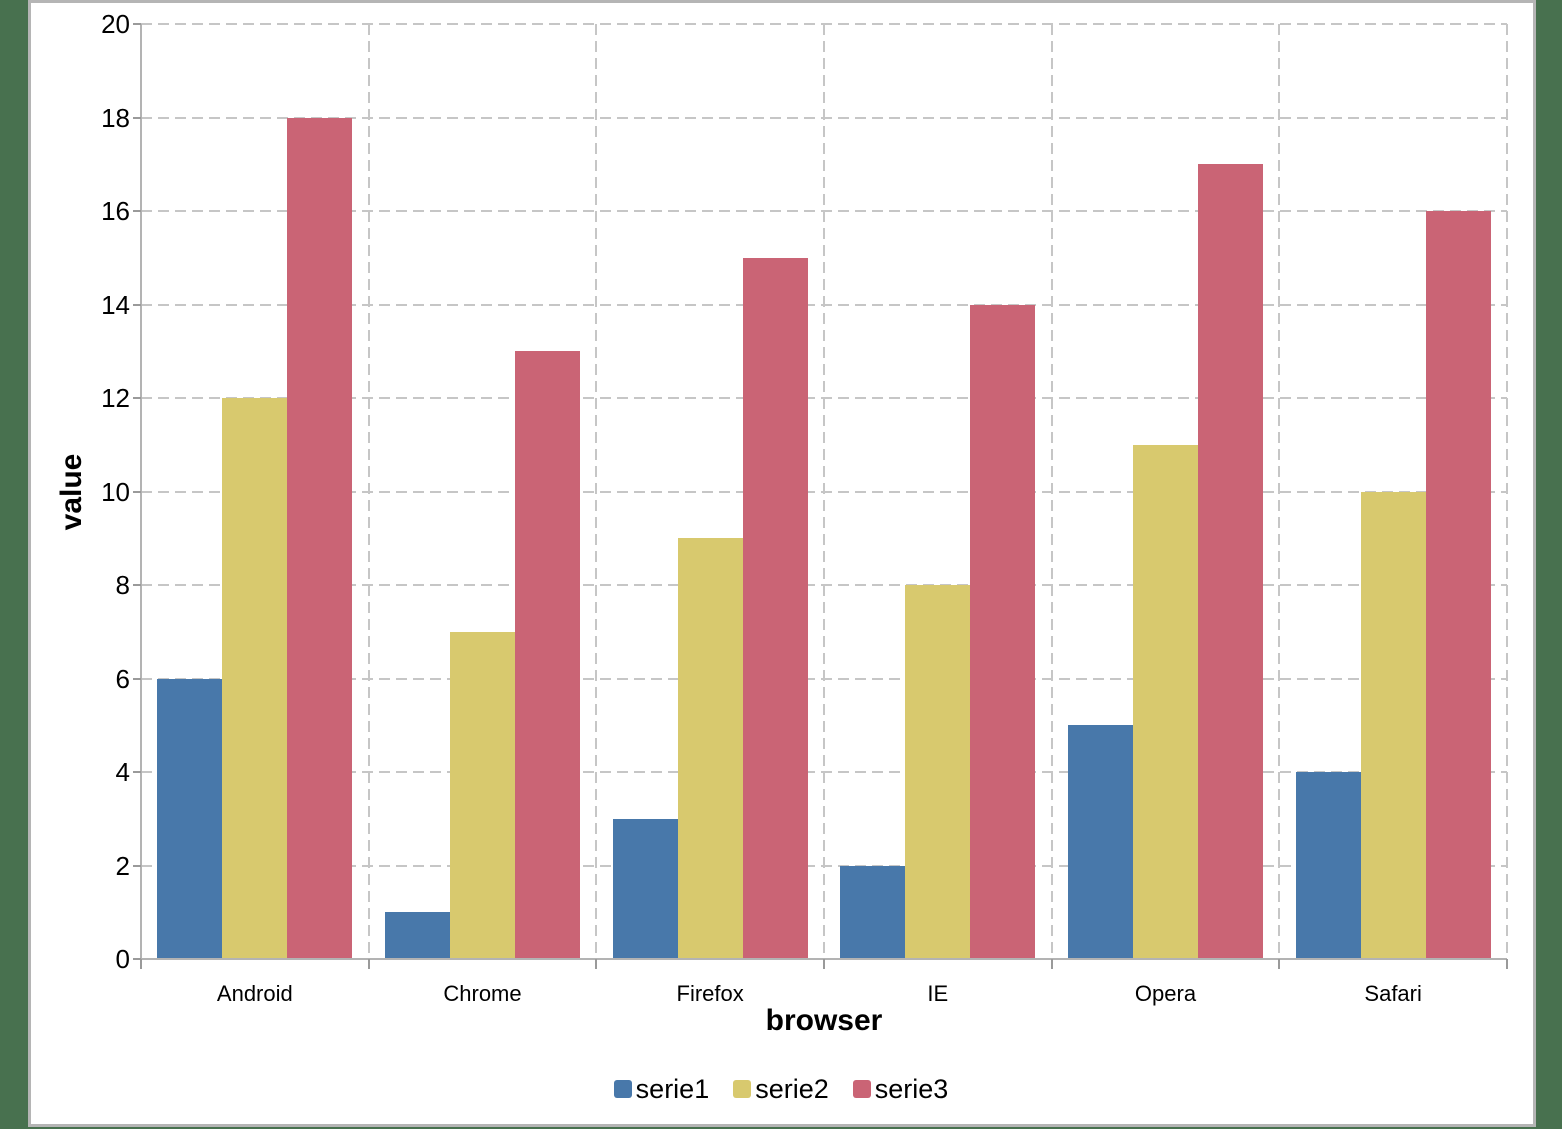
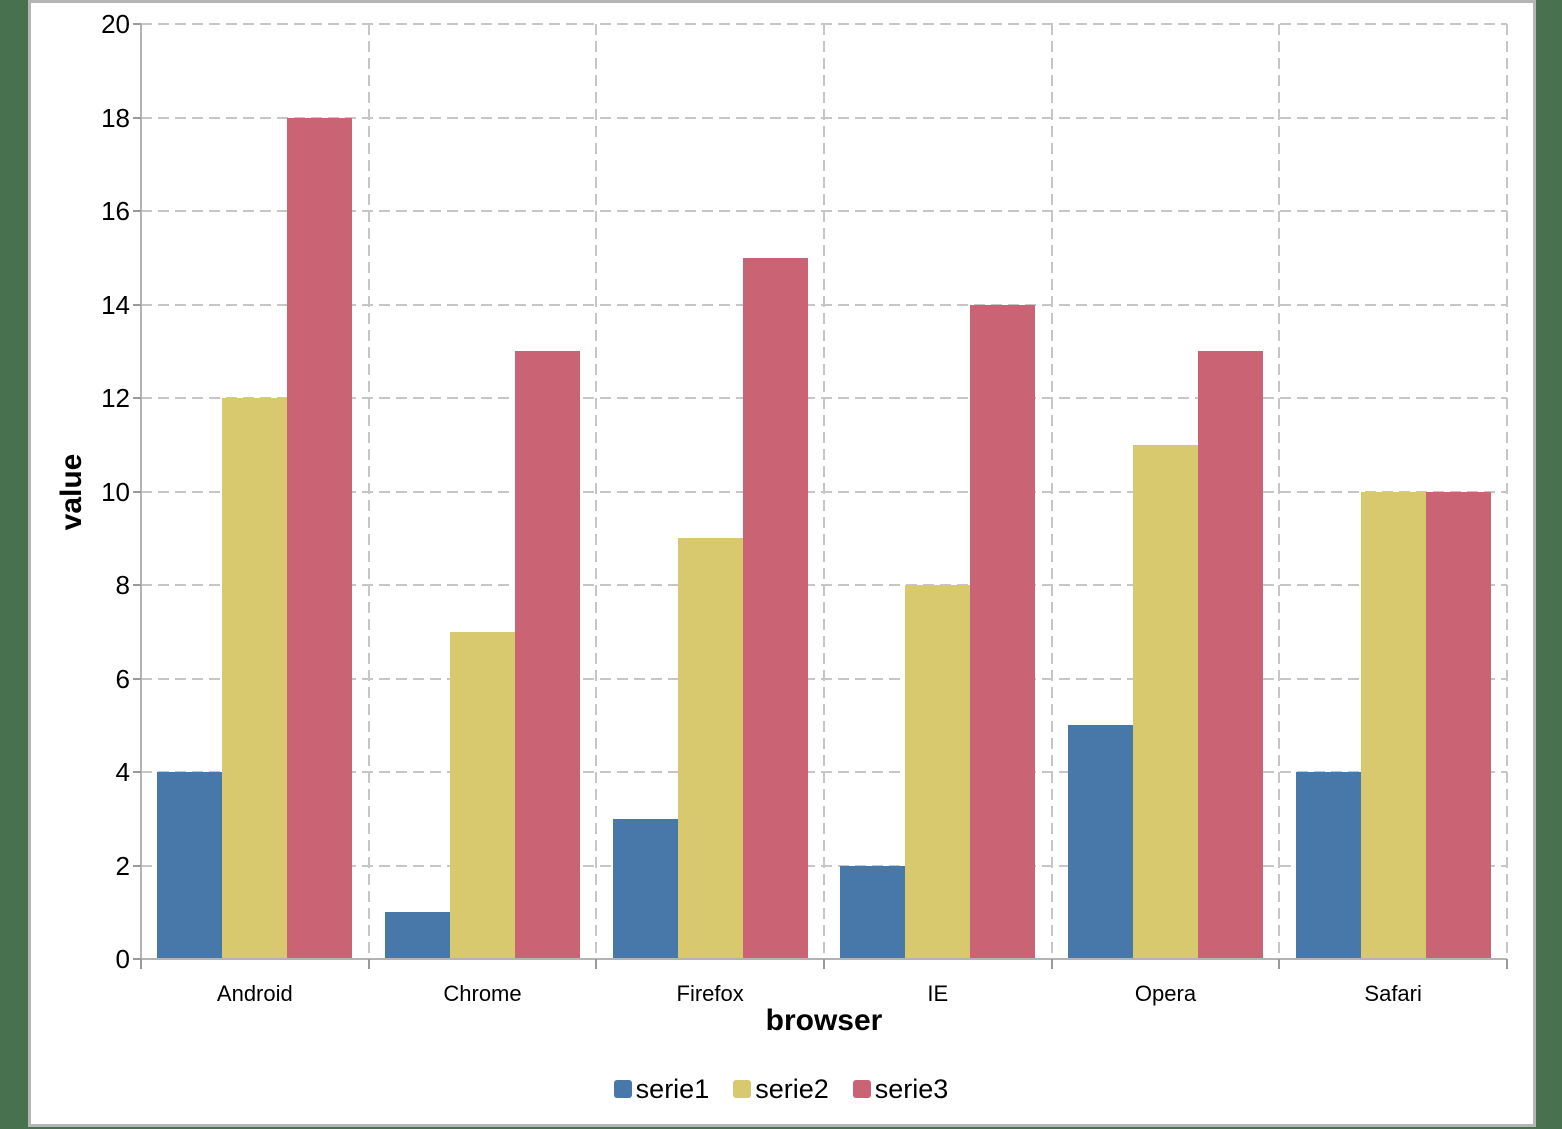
serie1/Android: 6 -> 4
serie3/Opera: 17 -> 13
serie3/Safari: 16 -> 10
